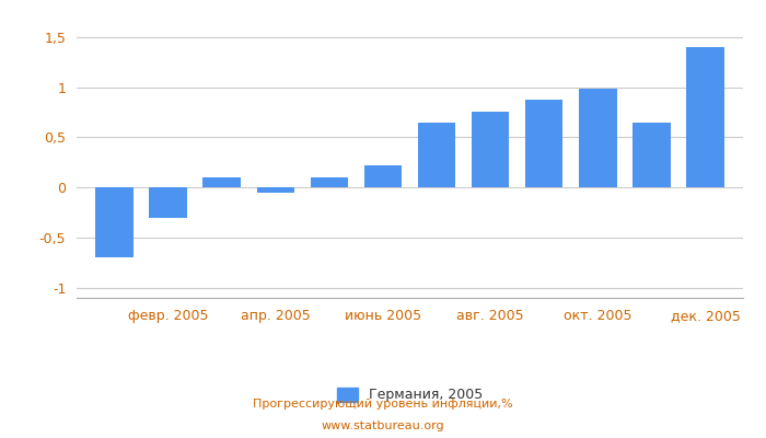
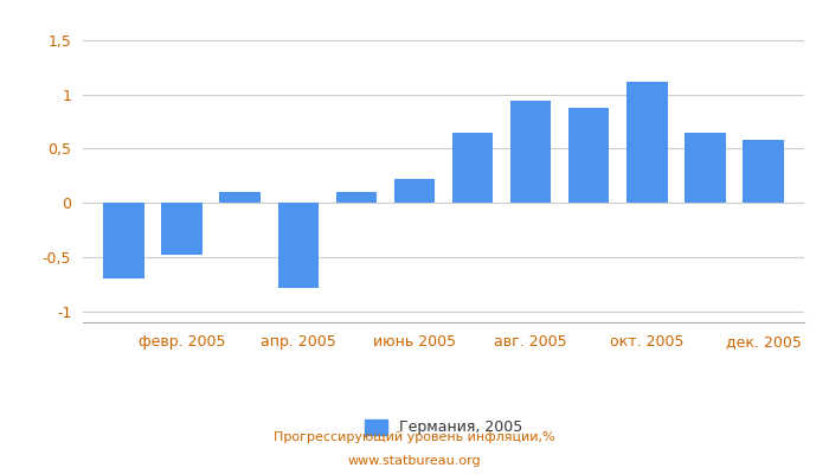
февр. 2005: -0,30 -> -0,48
апр. 2005: -0,05 -> -0,78
авг. 2005: 0,75 -> 0,94
окт. 2005: 0,98 -> 1,12
дек. 2005: 1,40 -> 0,58
